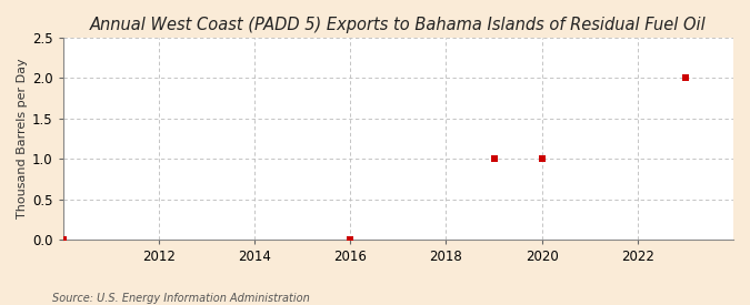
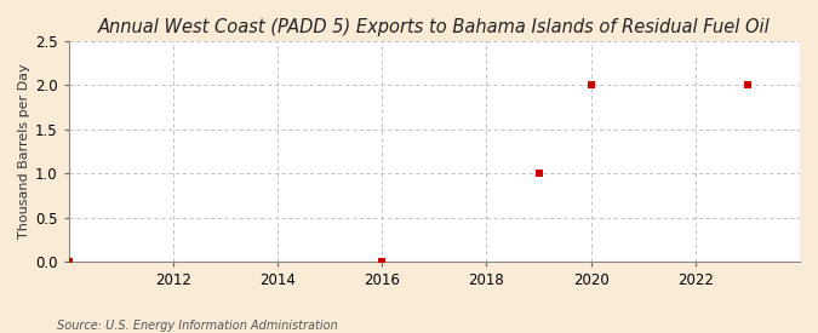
2020: 1 -> 2
